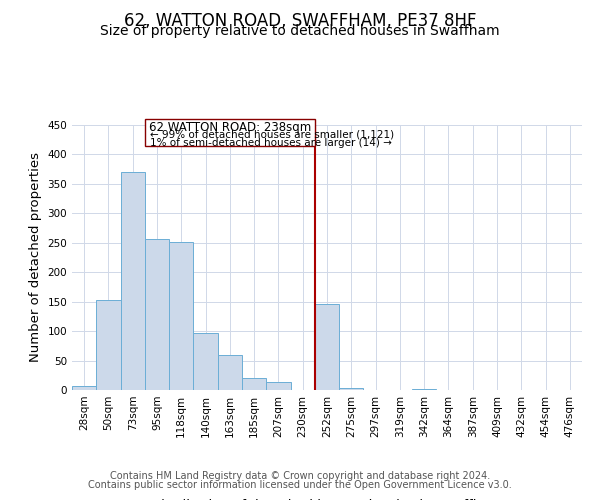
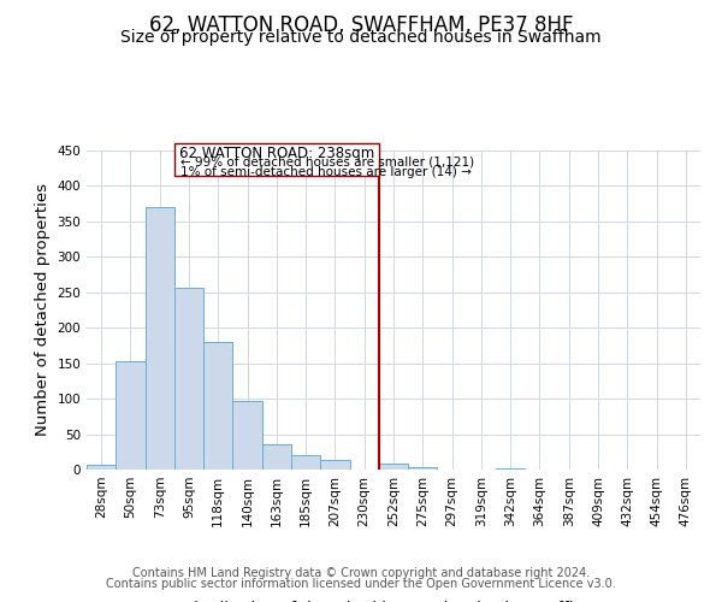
118sqm: 252 -> 180
163sqm: 60 -> 35
252sqm: 146 -> 8
